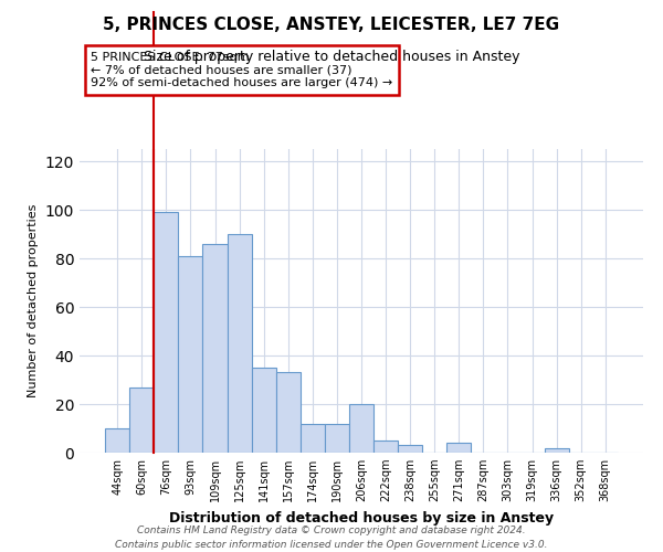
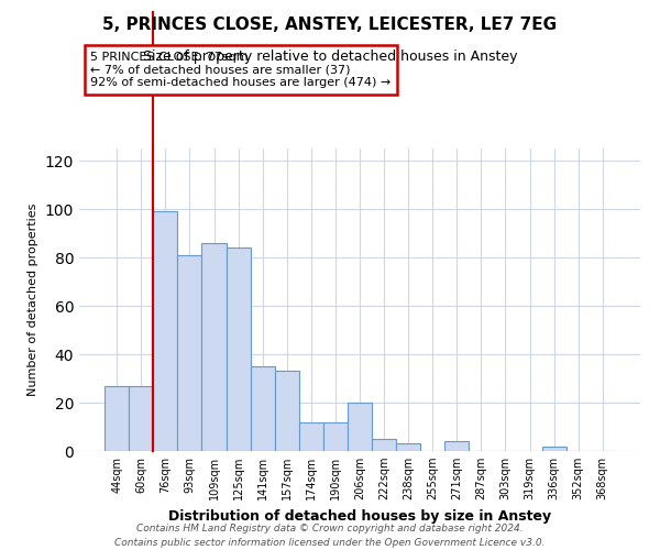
44sqm: 10 -> 27
125sqm: 90 -> 84
